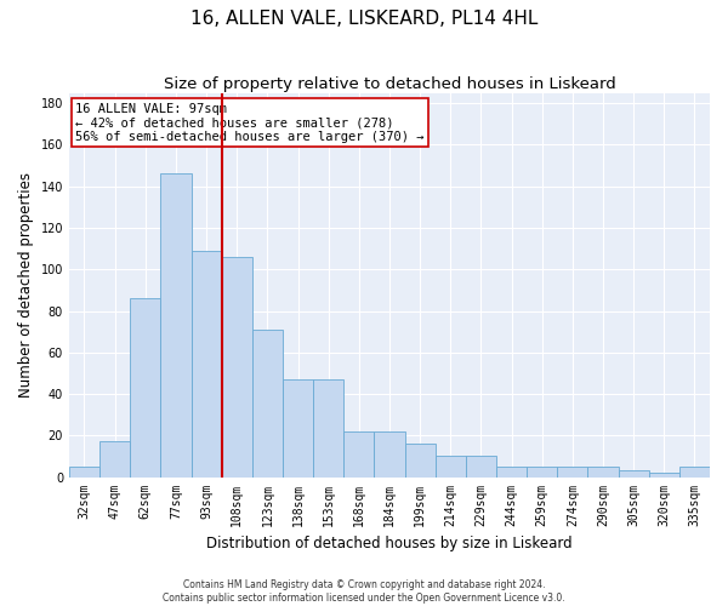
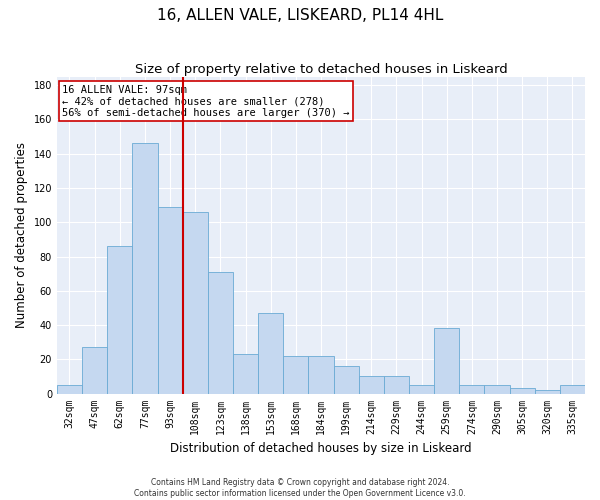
47sqm: 17 -> 27
138sqm: 47 -> 23
259sqm: 5 -> 38
